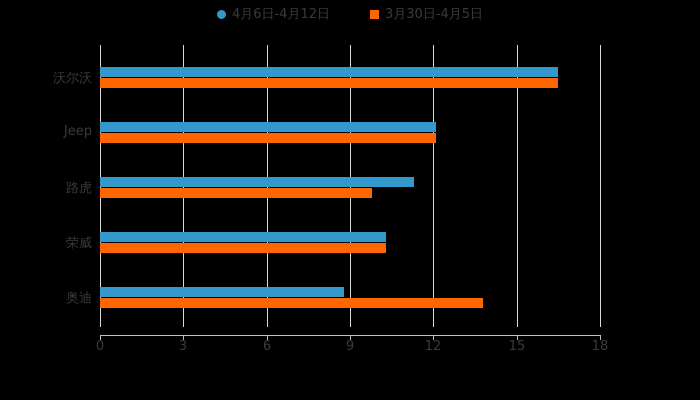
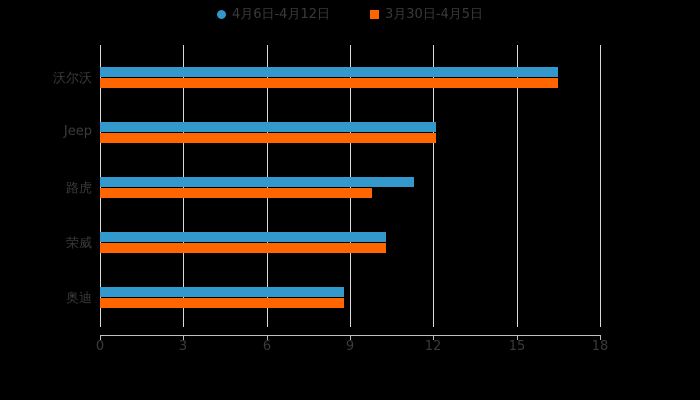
3月30日-4月5日/奥迪: 13.8 -> 8.8
